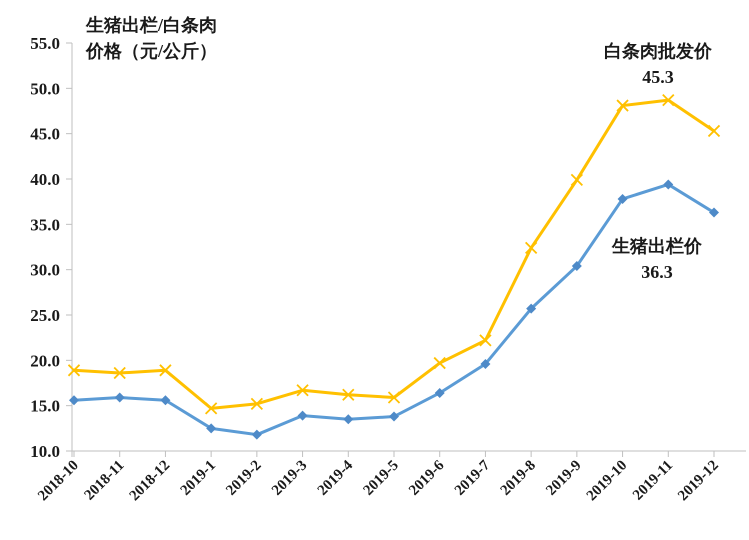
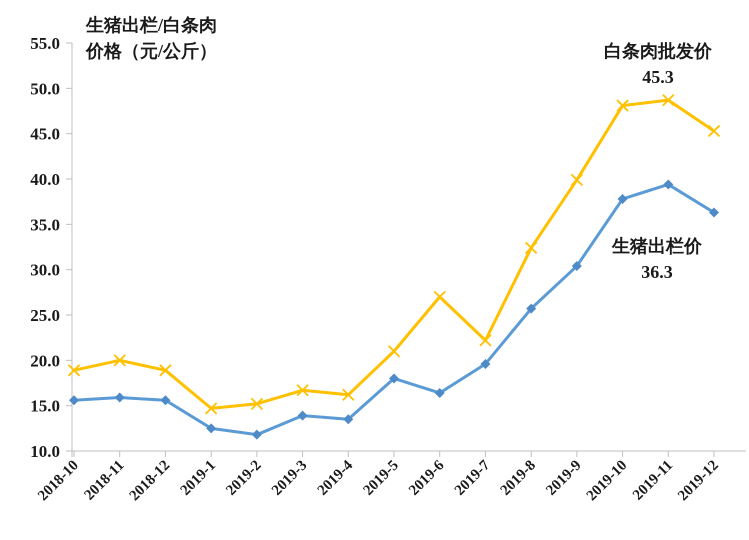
白条肉批发价/2018-11: 19 -> 20
白条肉批发价/2019-5: 16 -> 21
生猪出栏价/2019-5: 14 -> 18
白条肉批发价/2019-6: 20 -> 27
